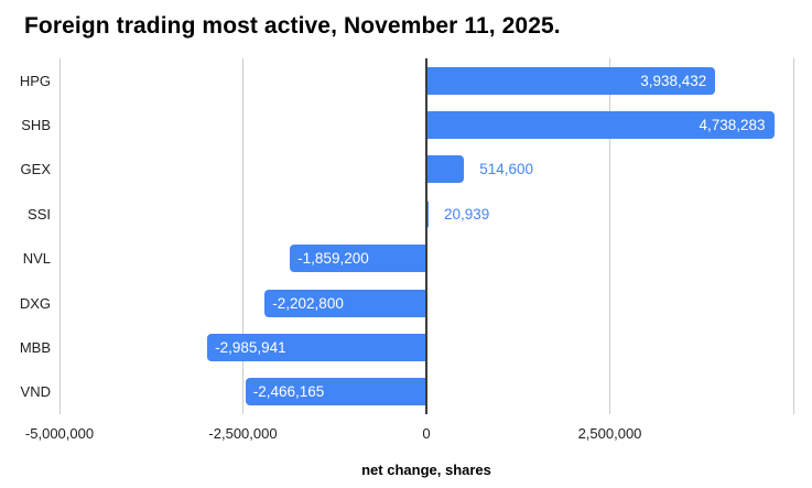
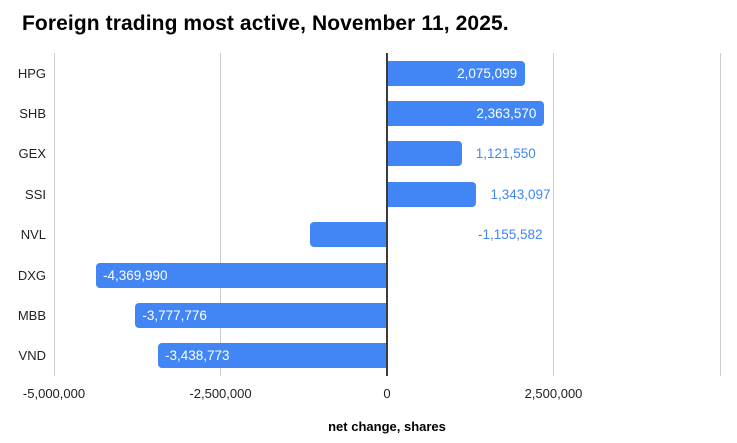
HPG: 3,938,432 -> 2,075,099
SHB: 4,738,283 -> 2,363,570
GEX: 514,600 -> 1,121,550
SSI: 20,939 -> 1,343,097
NVL: -1,859,200 -> -1,155,582
DXG: -2,202,800 -> -4,369,990
MBB: -2,985,941 -> -3,777,776
VND: -2,466,165 -> -3,438,773
